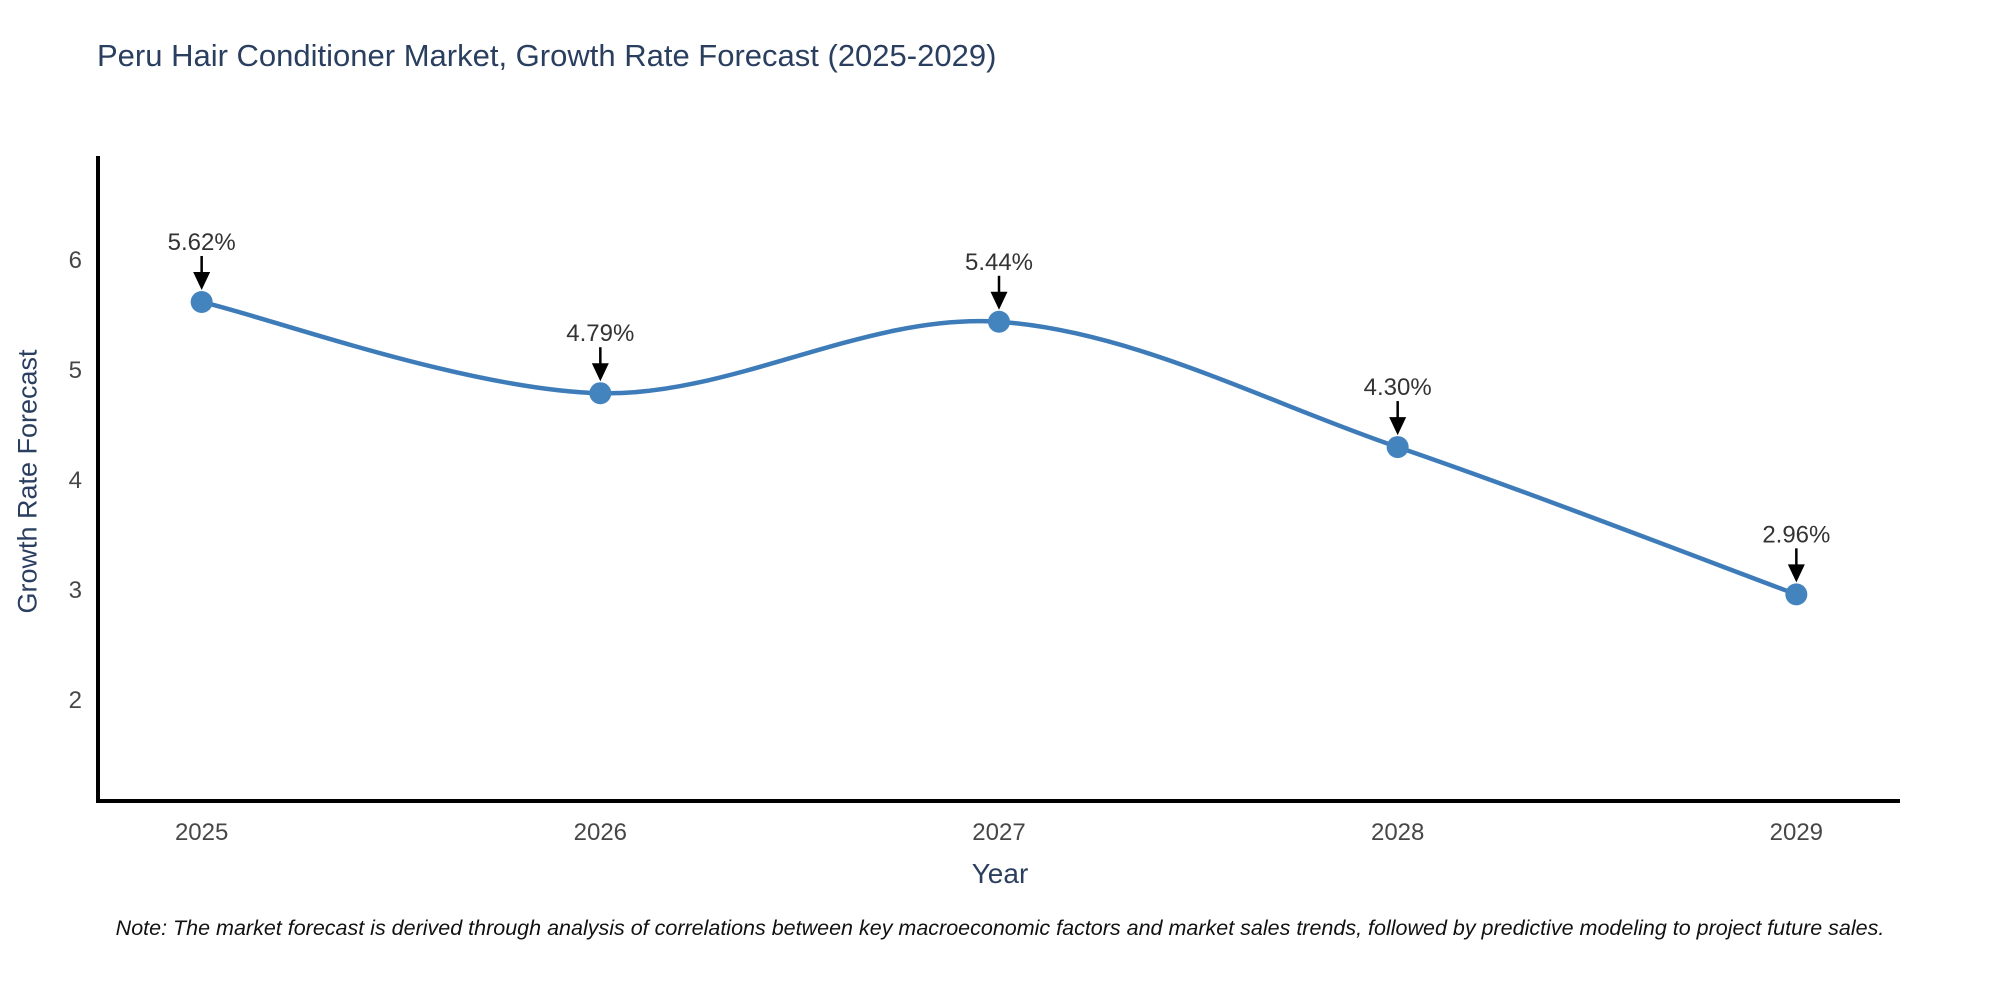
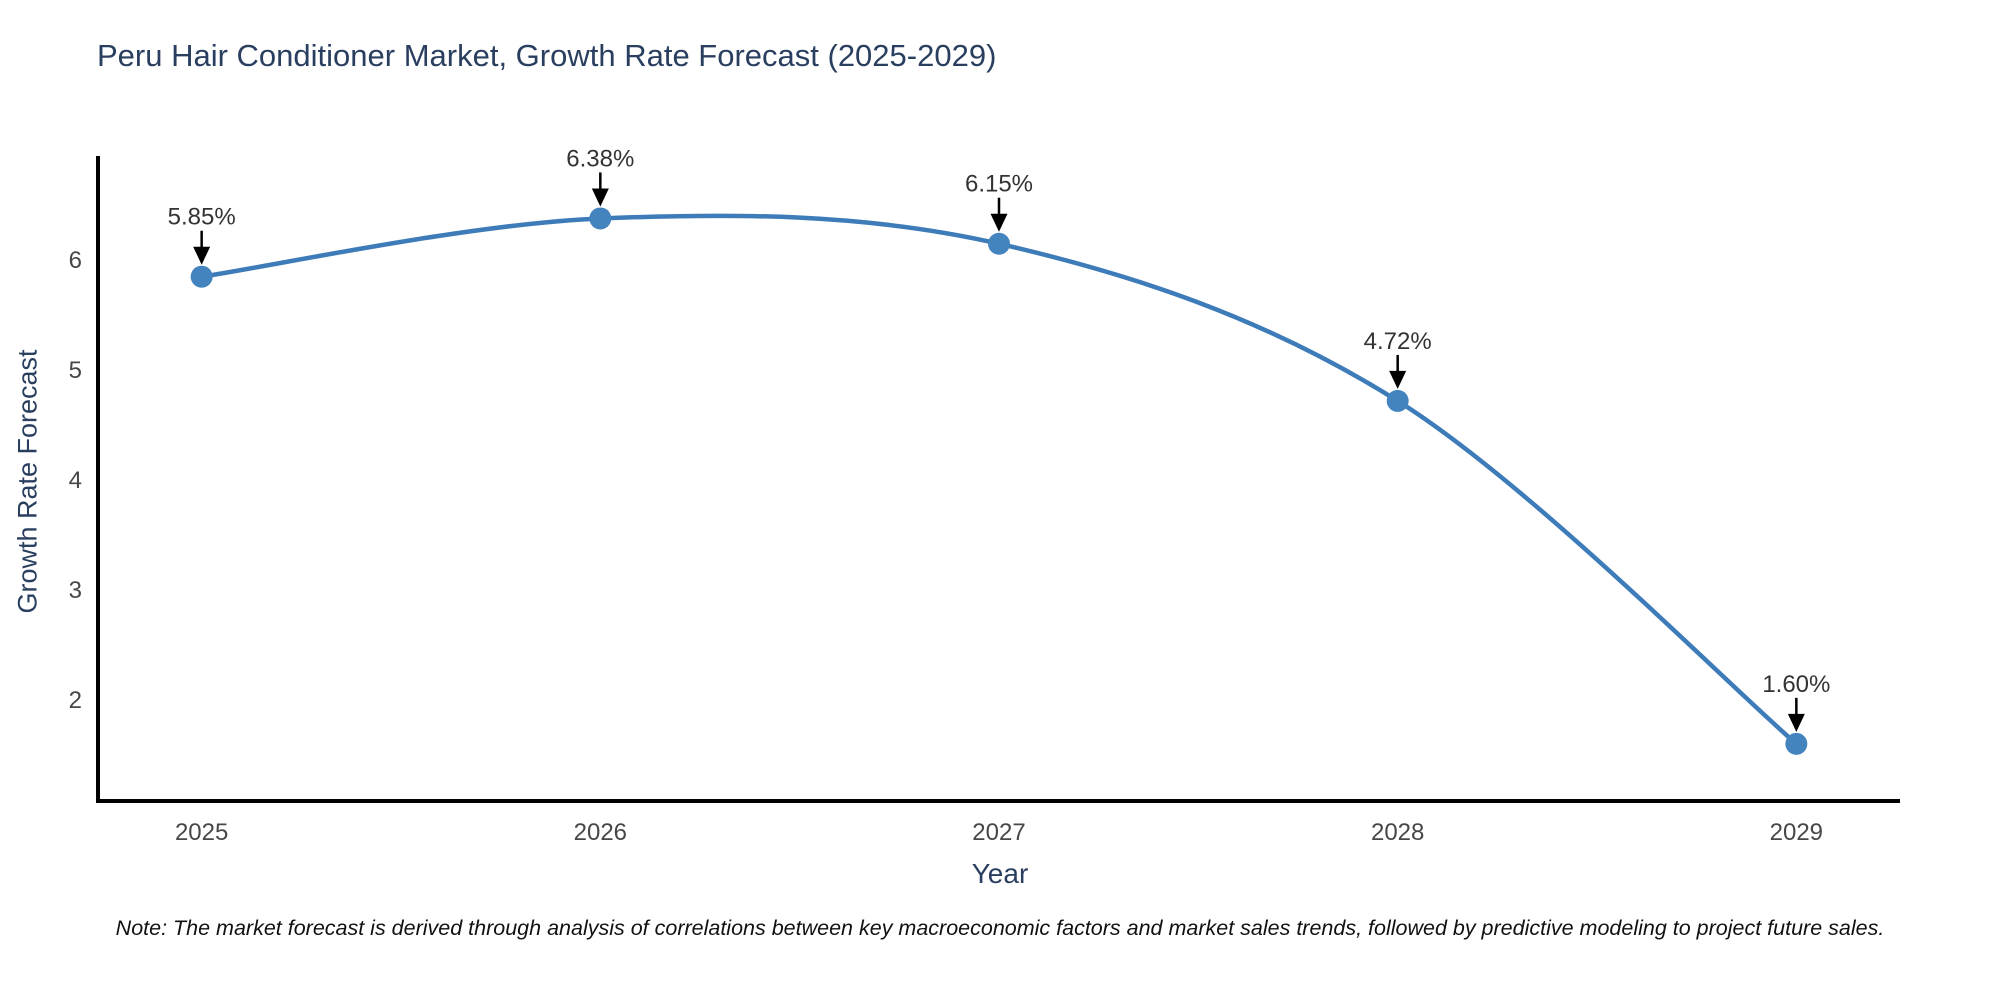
2025: 5.62% -> 5.85%
2026: 4.79% -> 6.38%
2027: 5.44% -> 6.15%
2028: 4.30% -> 4.72%
2029: 2.96% -> 1.60%
